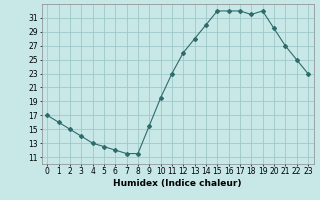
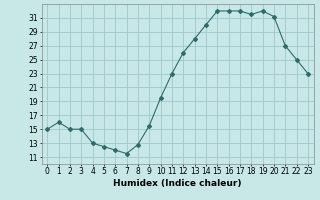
0: 17.0 -> 15.0
3: 14.0 -> 15.0
8: 11.5 -> 12.8
20: 29.5 -> 31.2
